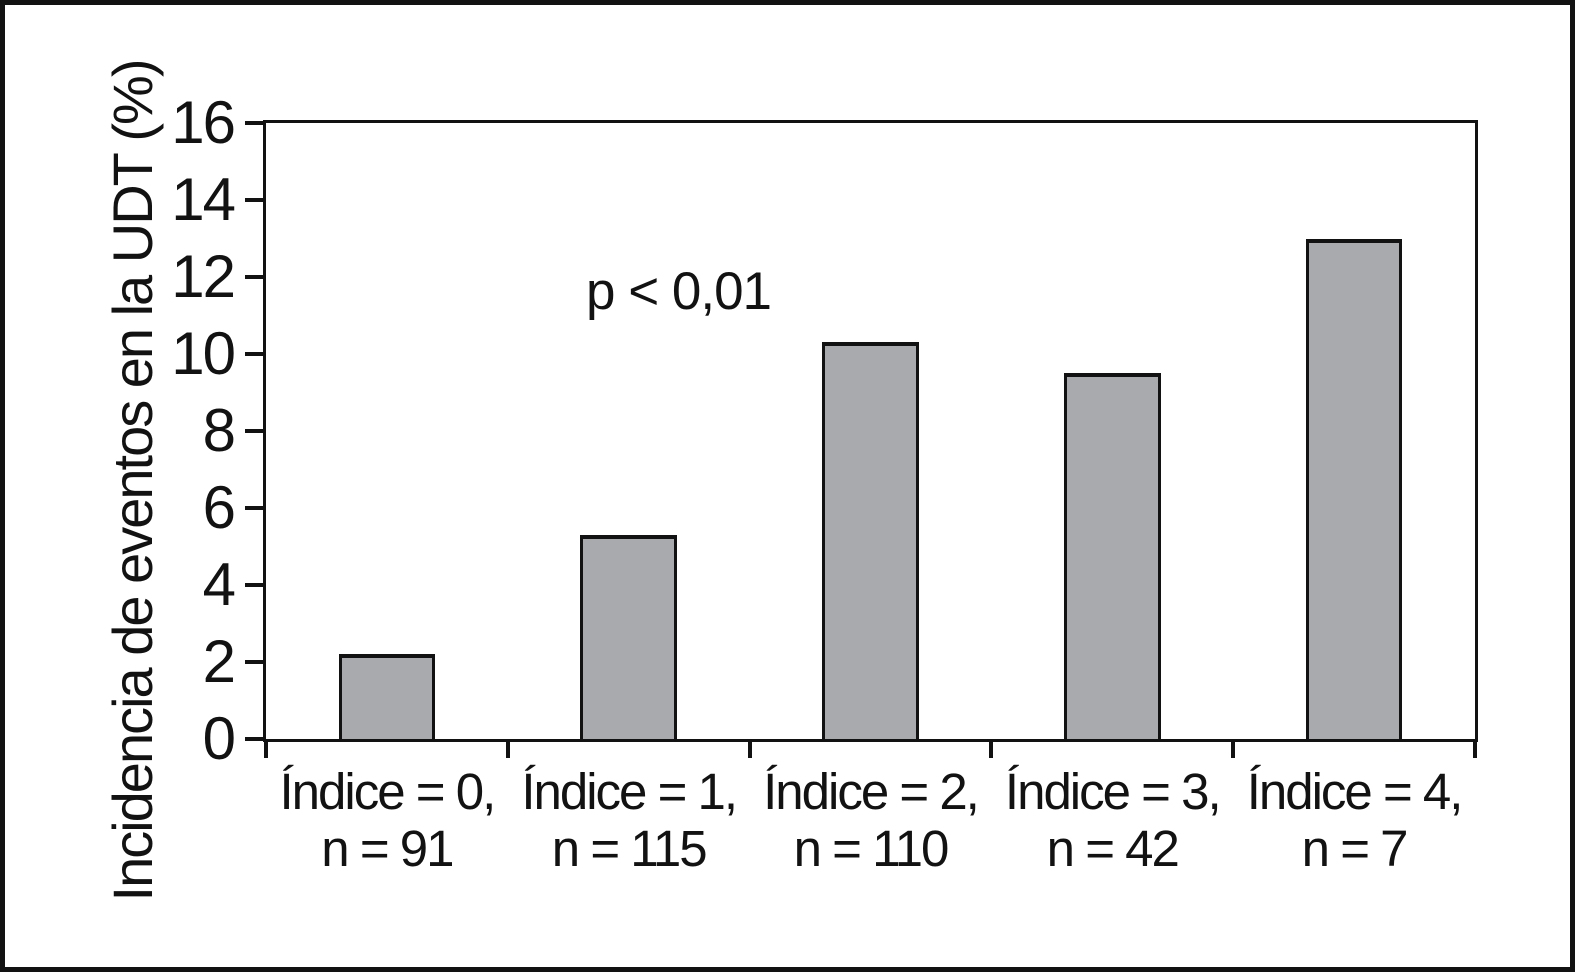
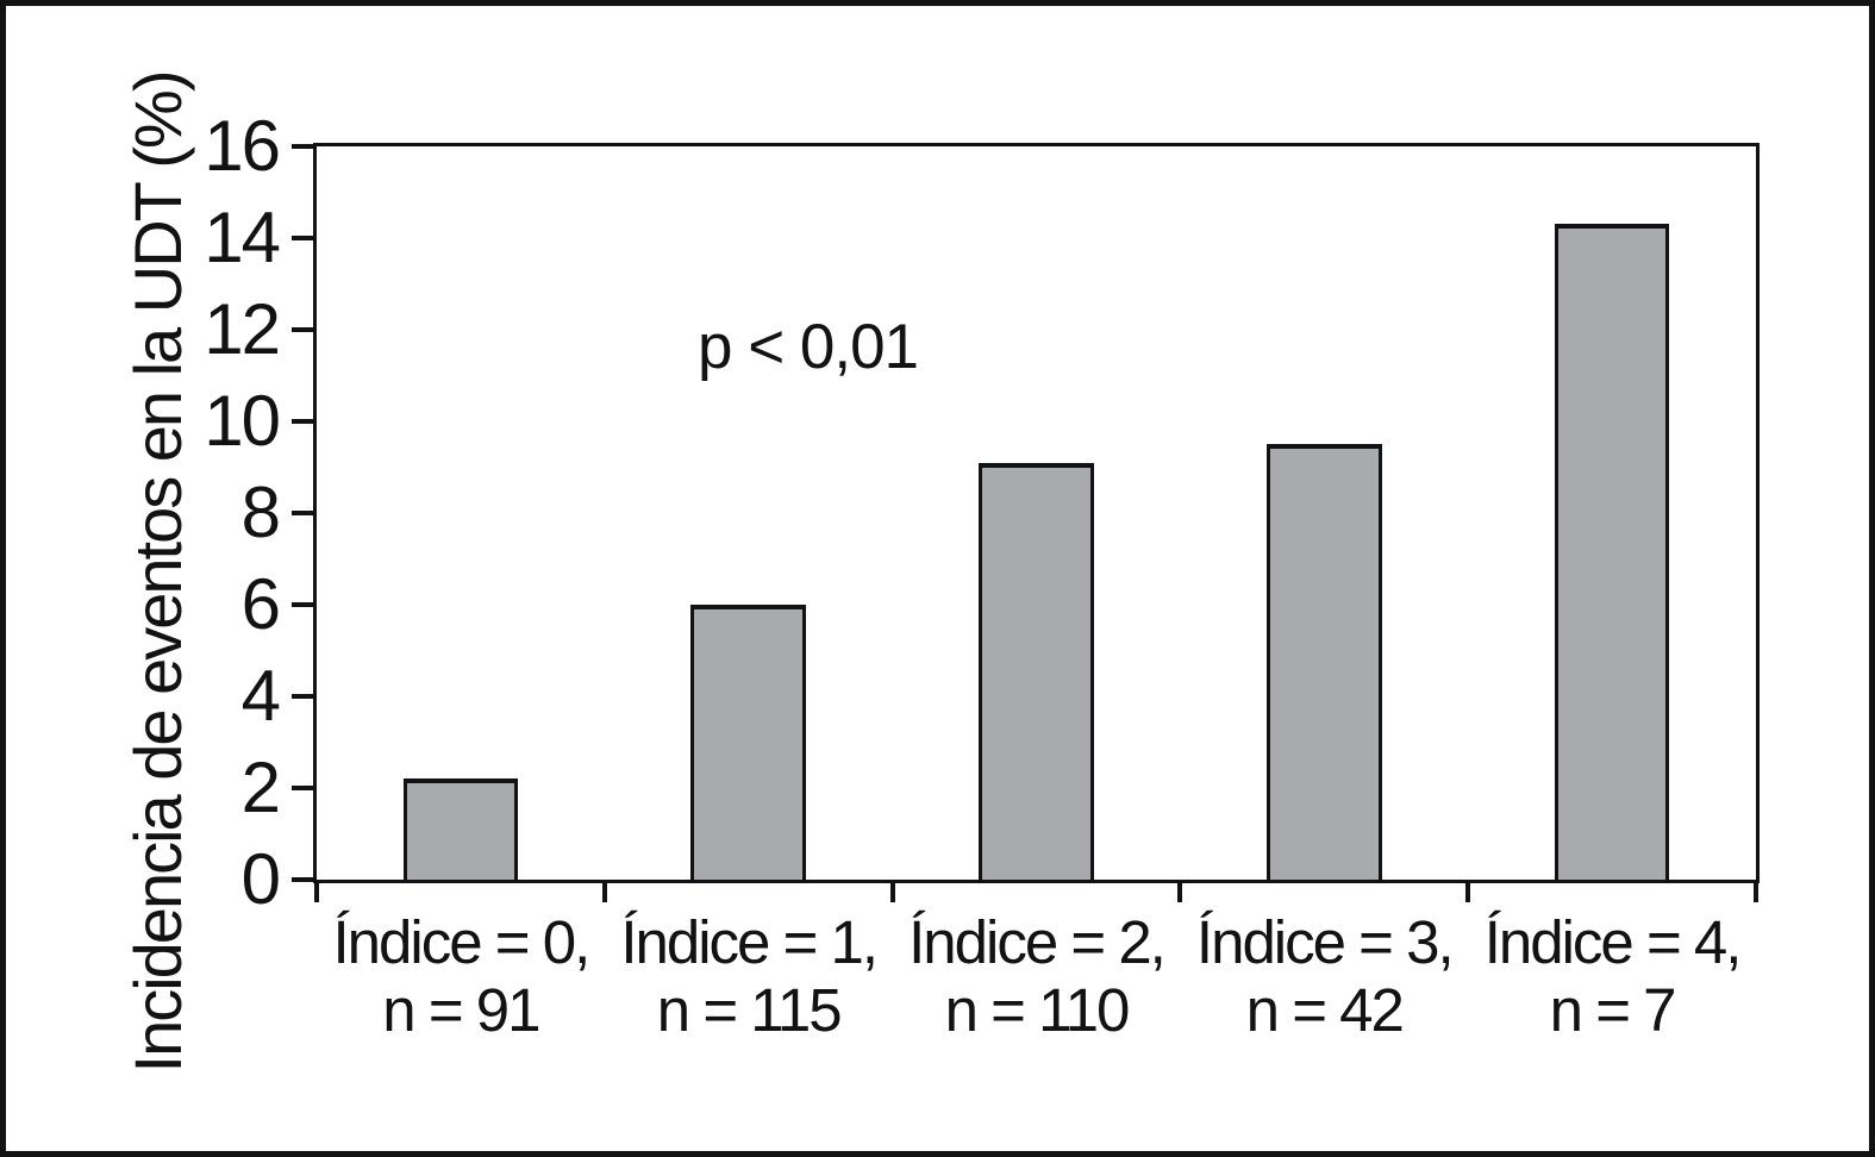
Índice = 1, n = 115: 5.3 -> 6.0
Índice = 2, n = 110: 10.3 -> 9.1
Índice = 4, n = 7: 13.0 -> 14.3
